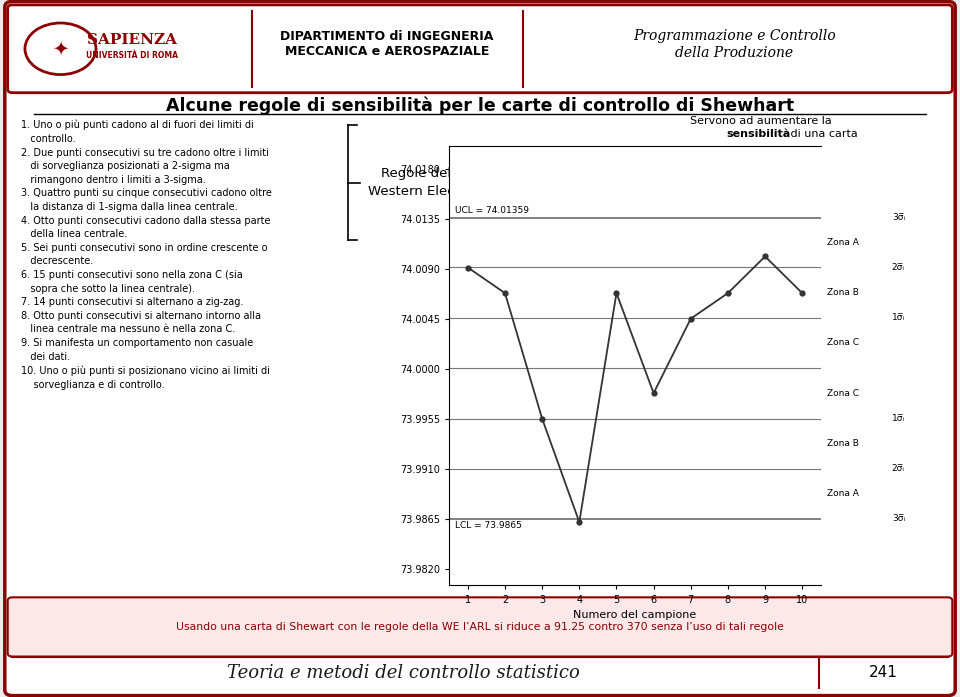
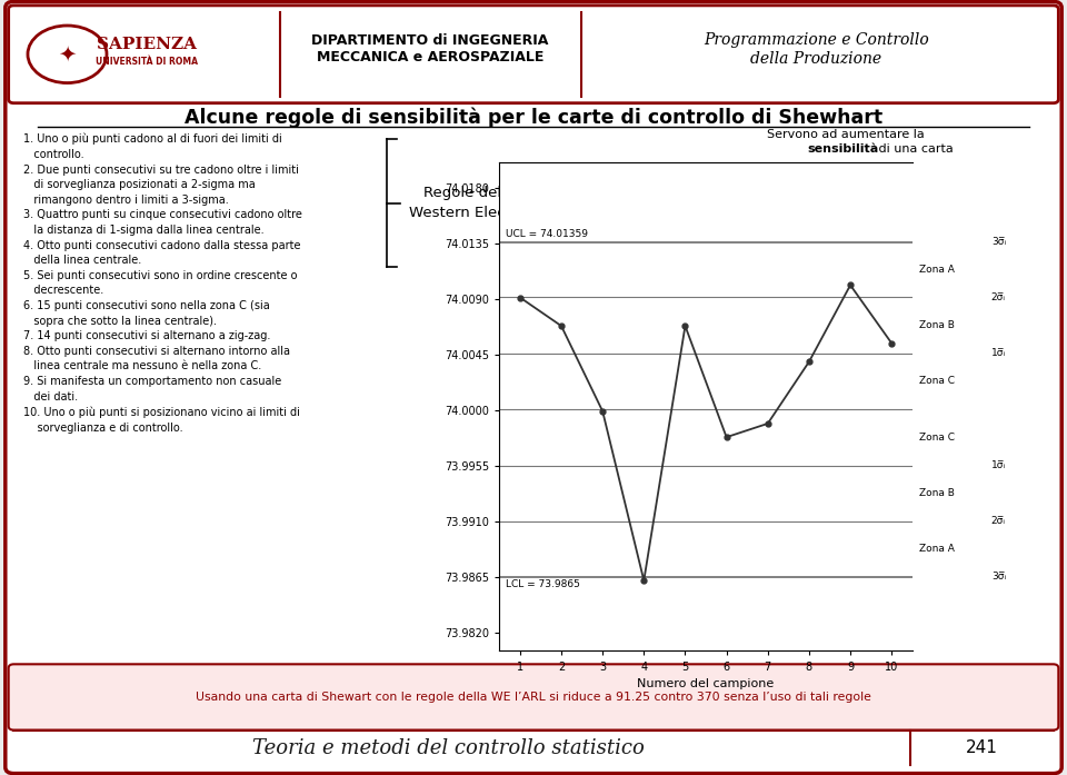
3: 73.9955 -> 73.9999
7: 74.0045 -> 73.9989
8: 74.0068 -> 74.0039
10: 74.0068 -> 74.0054
